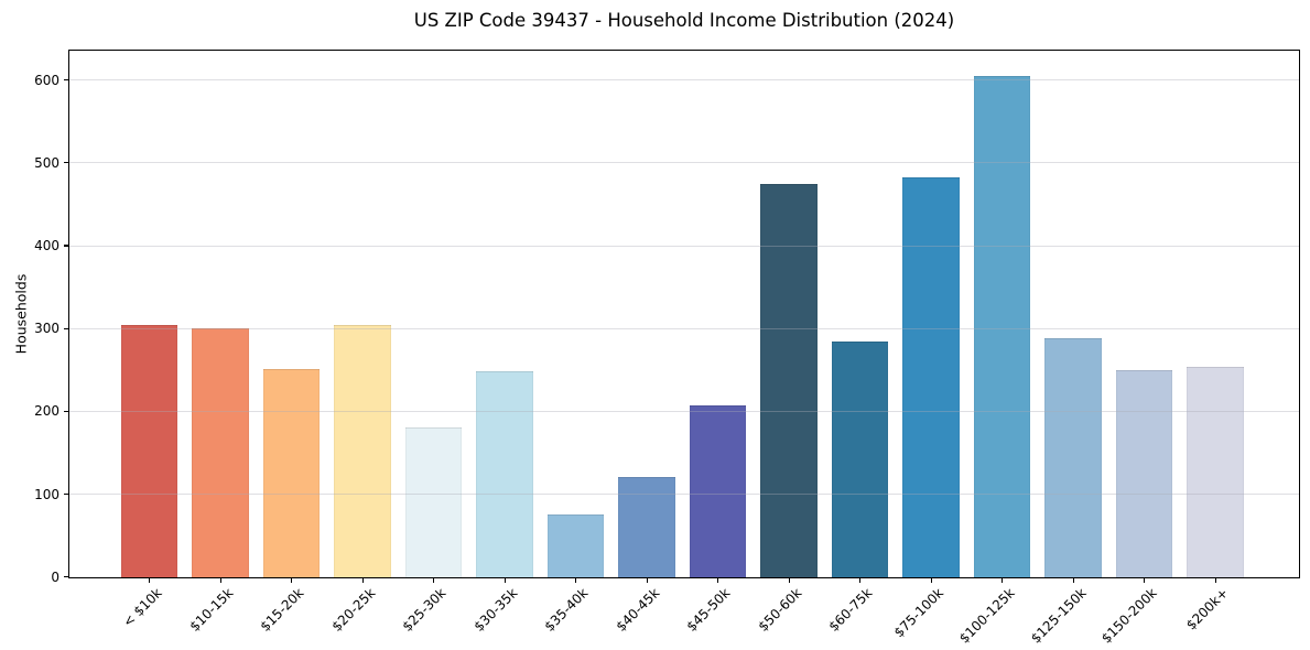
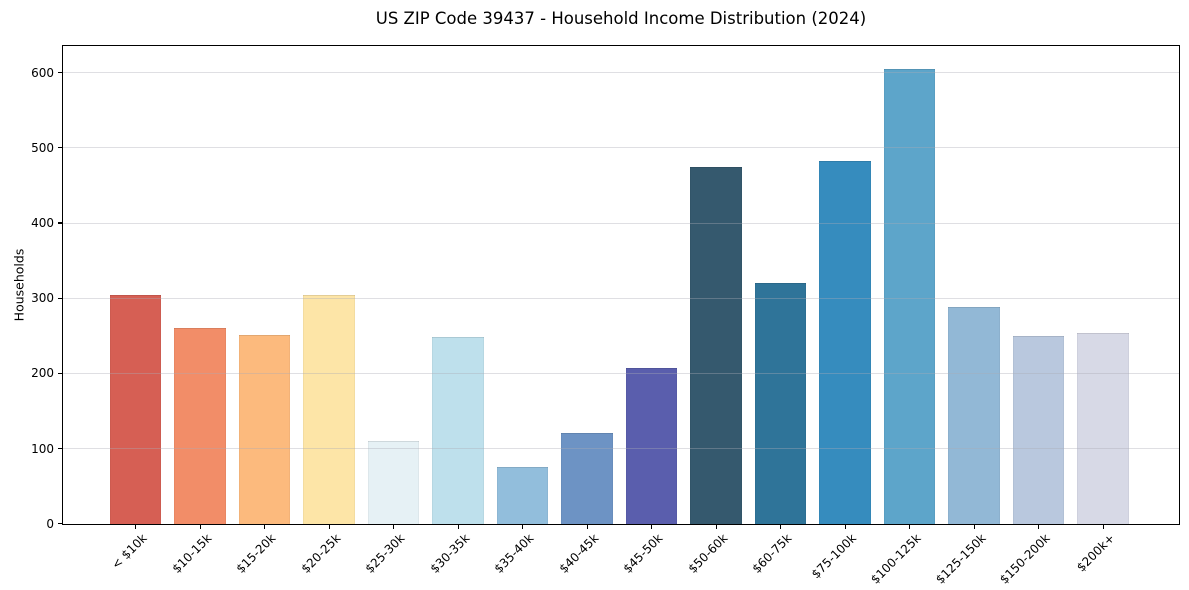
$10-15k: 300 -> 260
$25-30k: 180 -> 110
$60-75k: 280 -> 320
